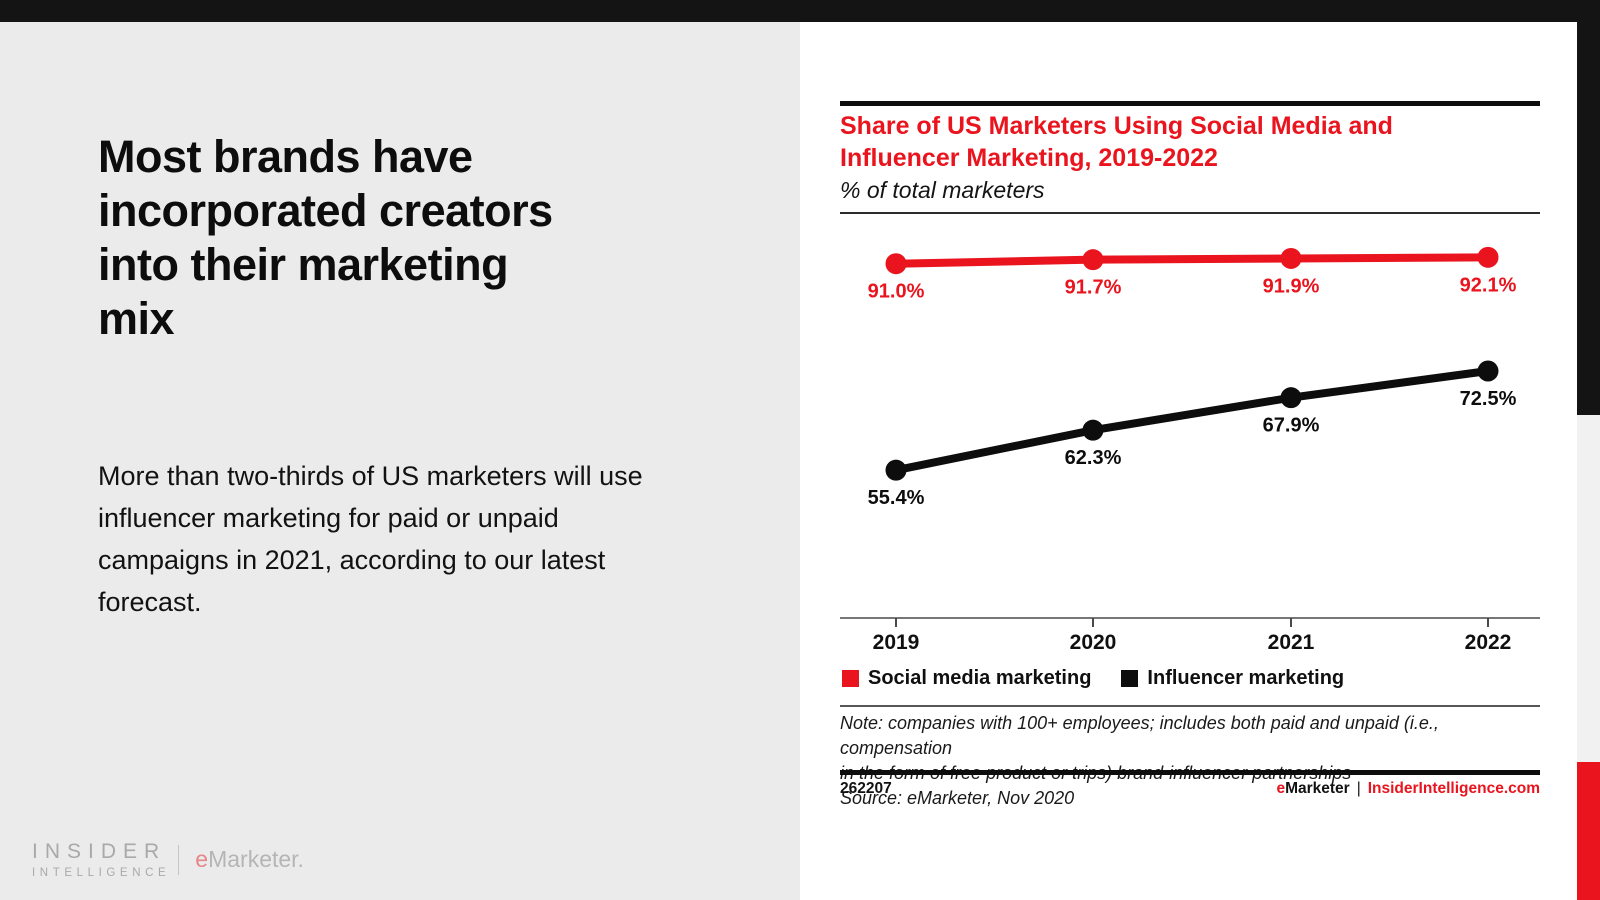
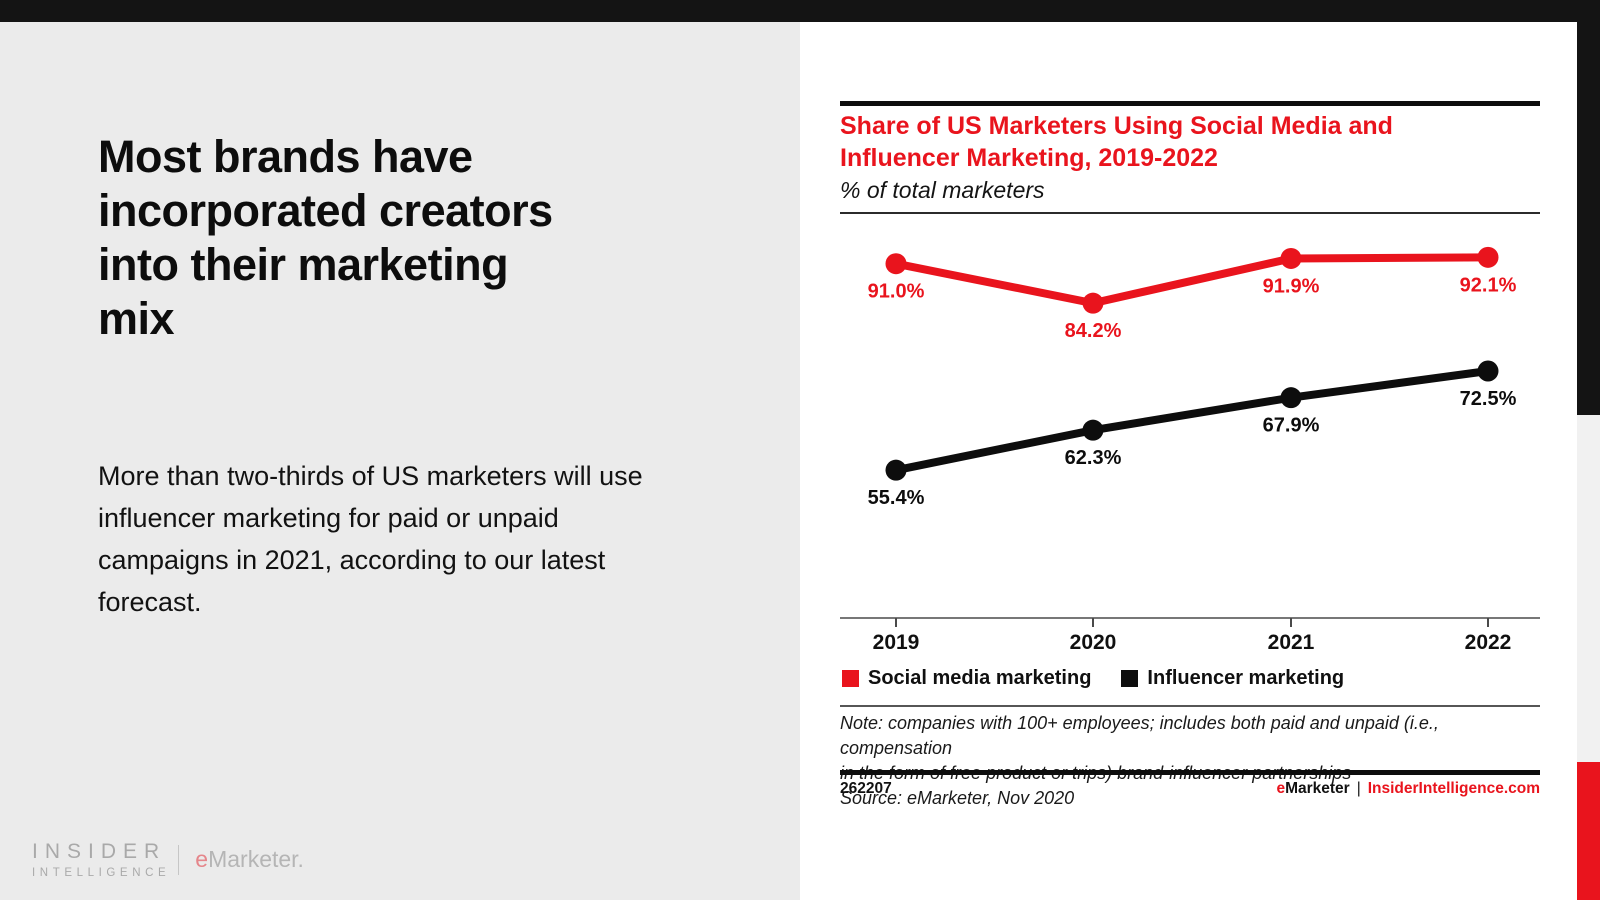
Social media marketing/2020: 91.7% -> 84.2%
